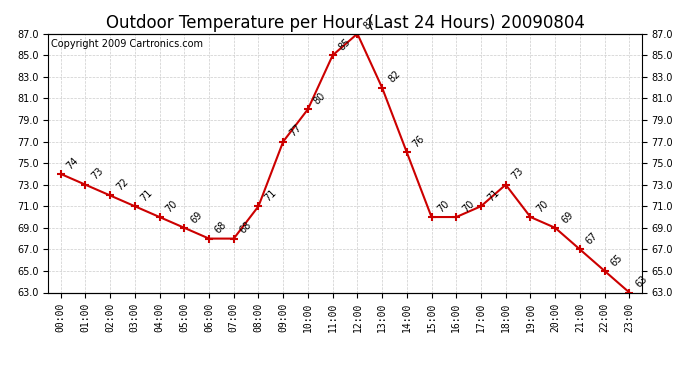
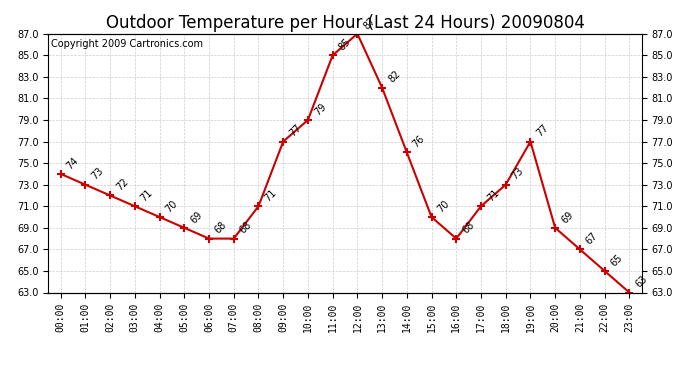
10:00: 80 -> 79
16:00: 70 -> 68
19:00: 70 -> 77
